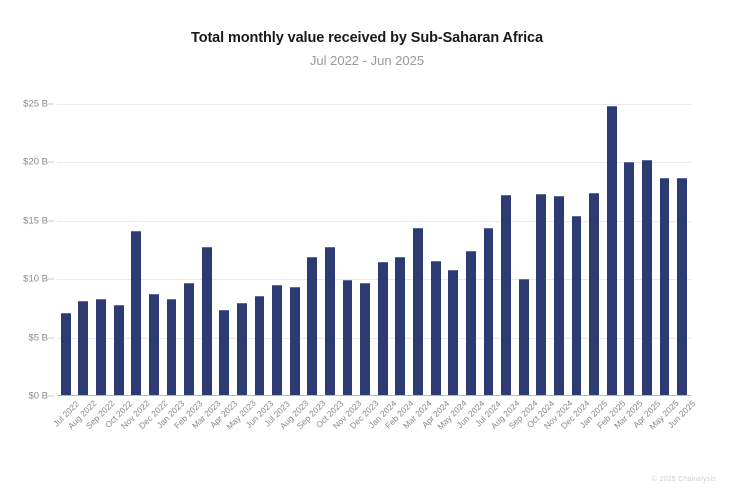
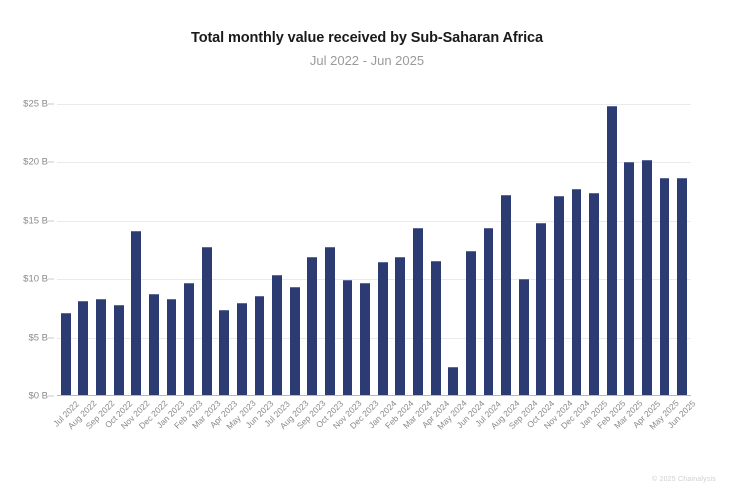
Jul 2023: $9.5B -> $10.4B
May 2024: $10.8B -> $2.5B
Oct 2024: $17.3B -> $14.8B
Dec 2024: $15.4B -> $17.7B
